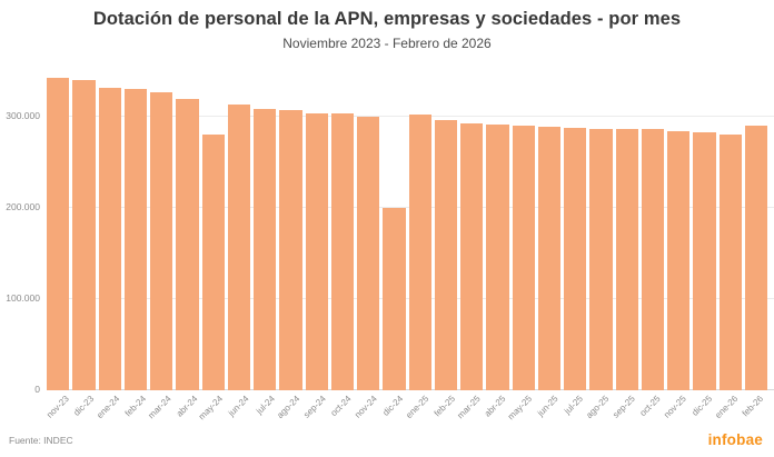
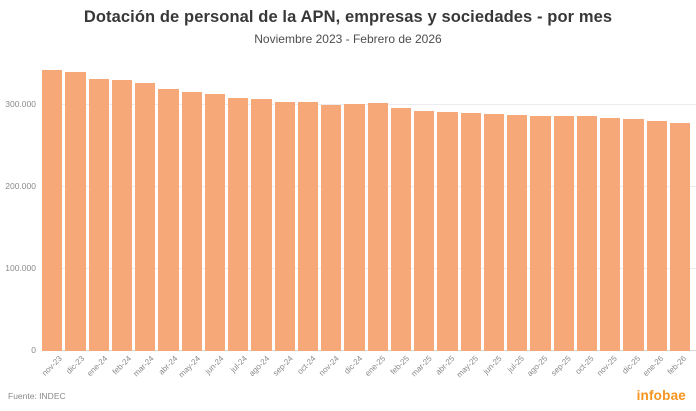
may-24: 280000 -> 320000
dic-24: 200000 -> 300000
feb-26: 290000 -> 280000
